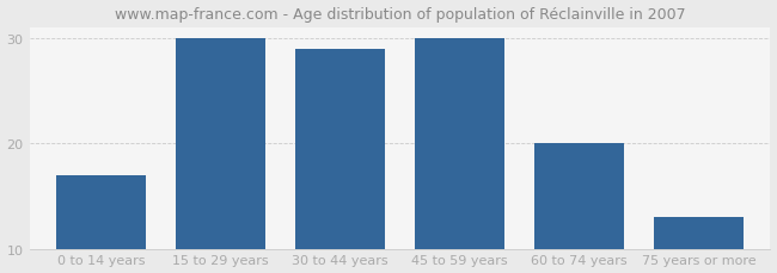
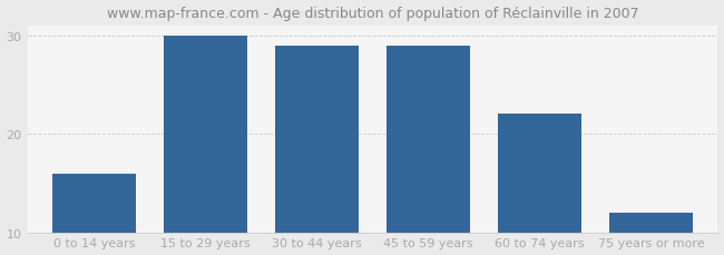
0 to 14 years: 17 -> 16
45 to 59 years: 30 -> 29
60 to 74 years: 20 -> 22
75 years or more: 13 -> 12
